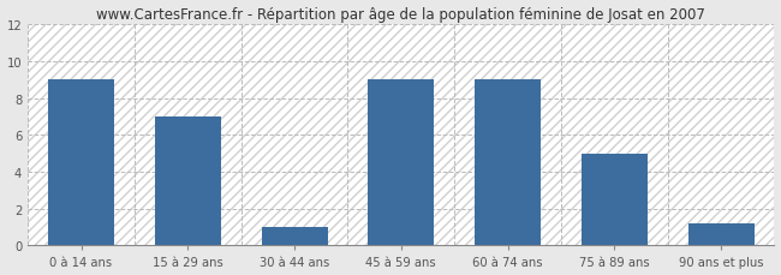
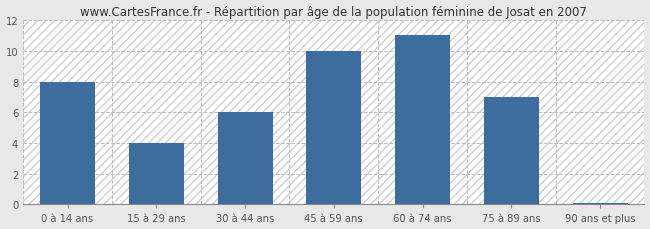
0 à 14 ans: 9.0 -> 8.0
15 à 29 ans: 7.0 -> 4.0
30 à 44 ans: 1.0 -> 6.0
45 à 59 ans: 9.0 -> 10.0
60 à 74 ans: 9.0 -> 11.0
75 à 89 ans: 5.0 -> 7.0
90 ans et plus: 1.2 -> 0.1
